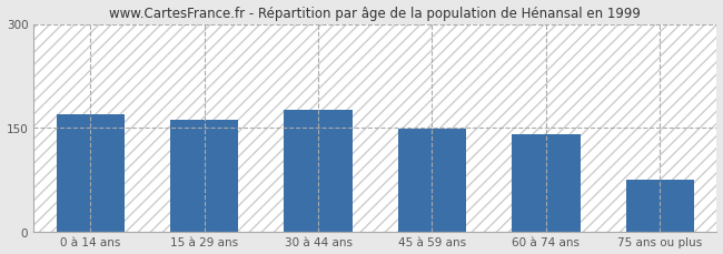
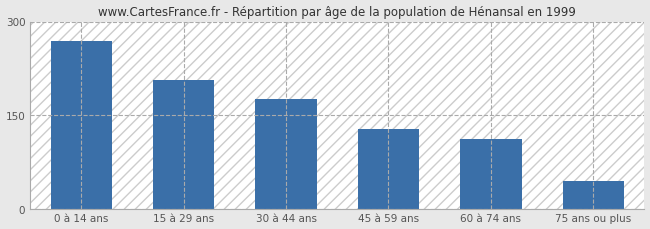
0 à 14 ans: 170 -> 268
15 à 29 ans: 161 -> 206
45 à 59 ans: 148 -> 128
60 à 74 ans: 140 -> 112
75 ans ou plus: 75 -> 44
